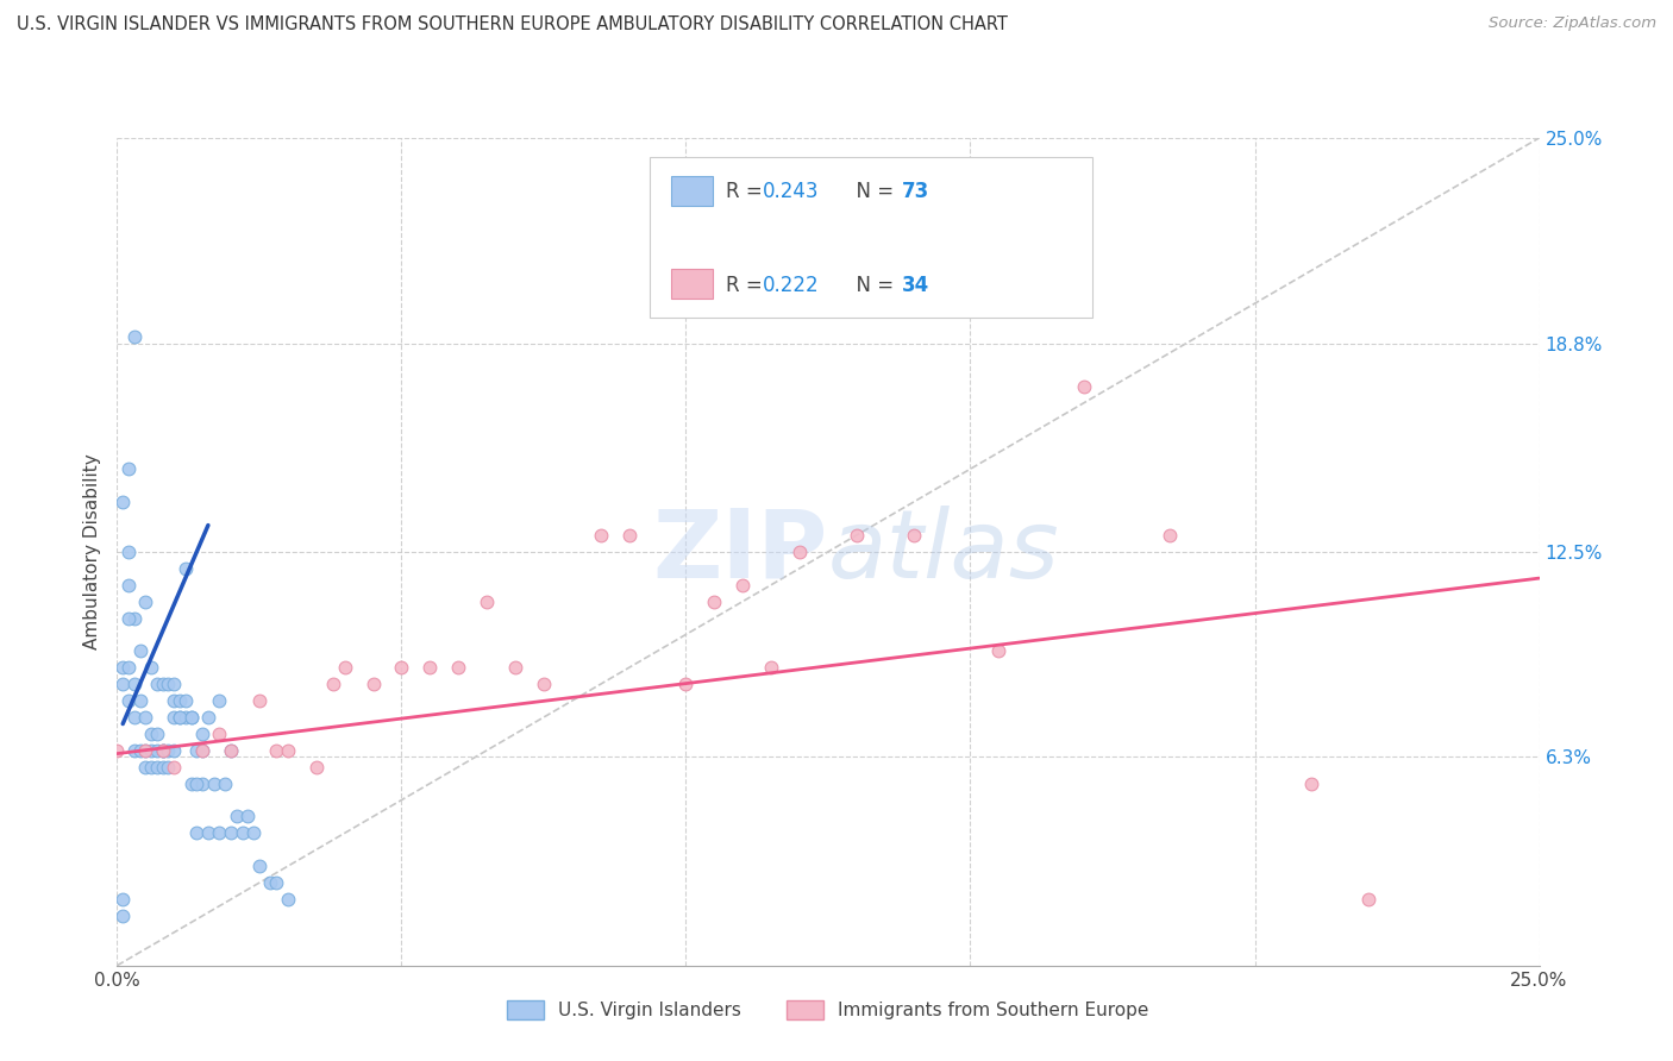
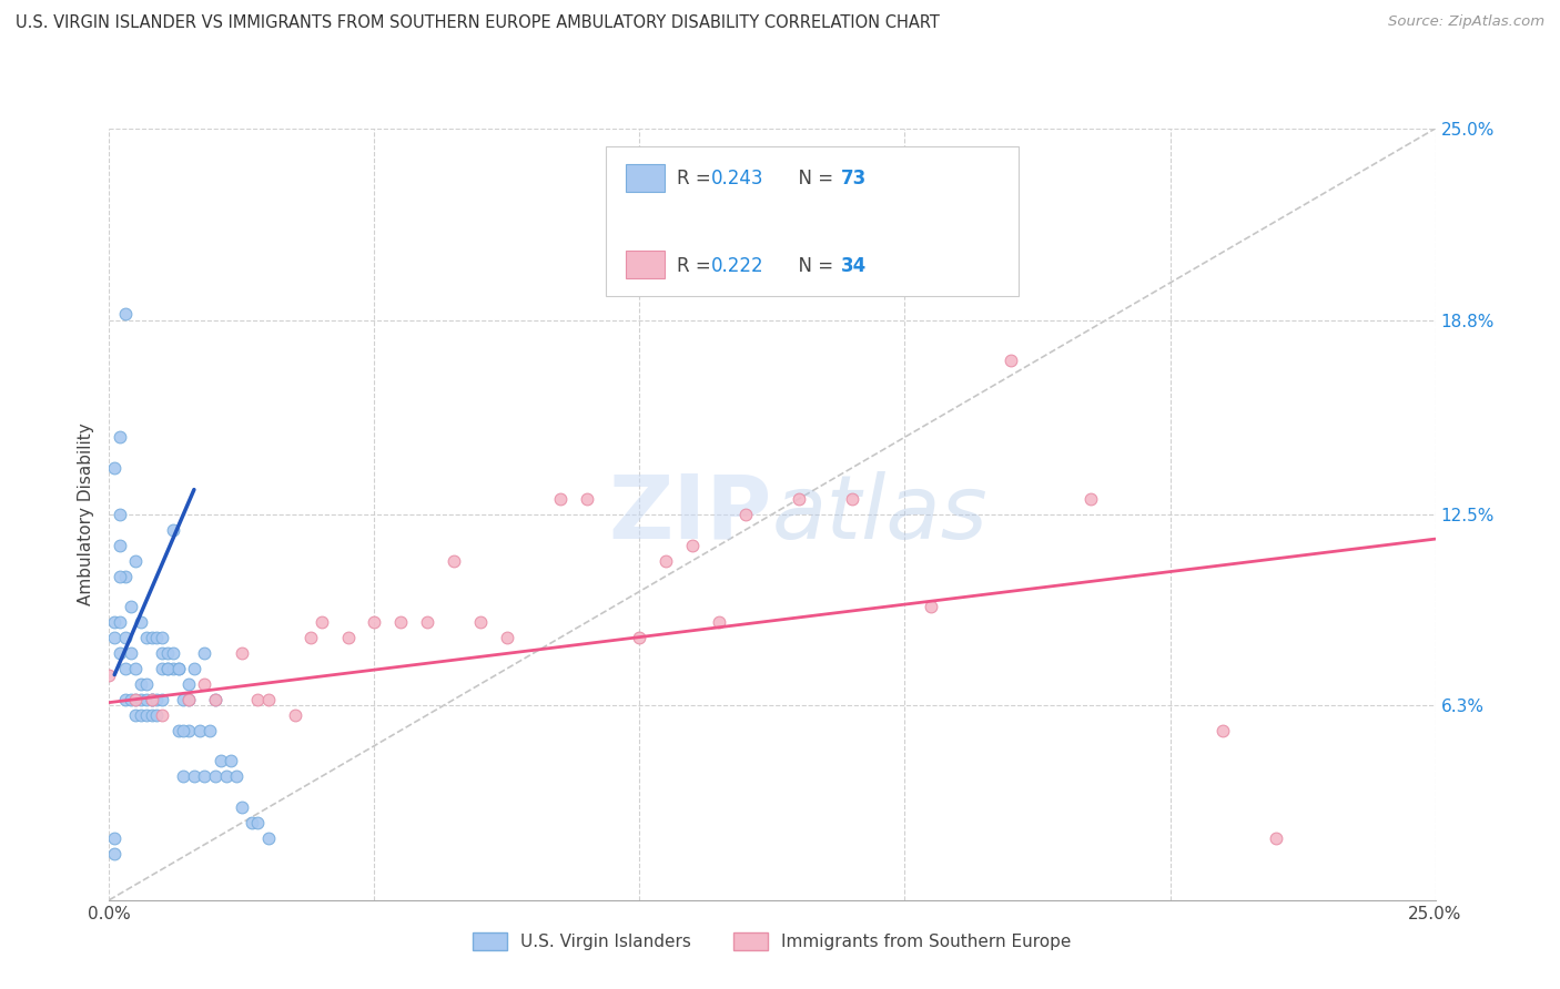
Immigrants from Southern Europe/0.0%: 6.5% -> 7.3%
